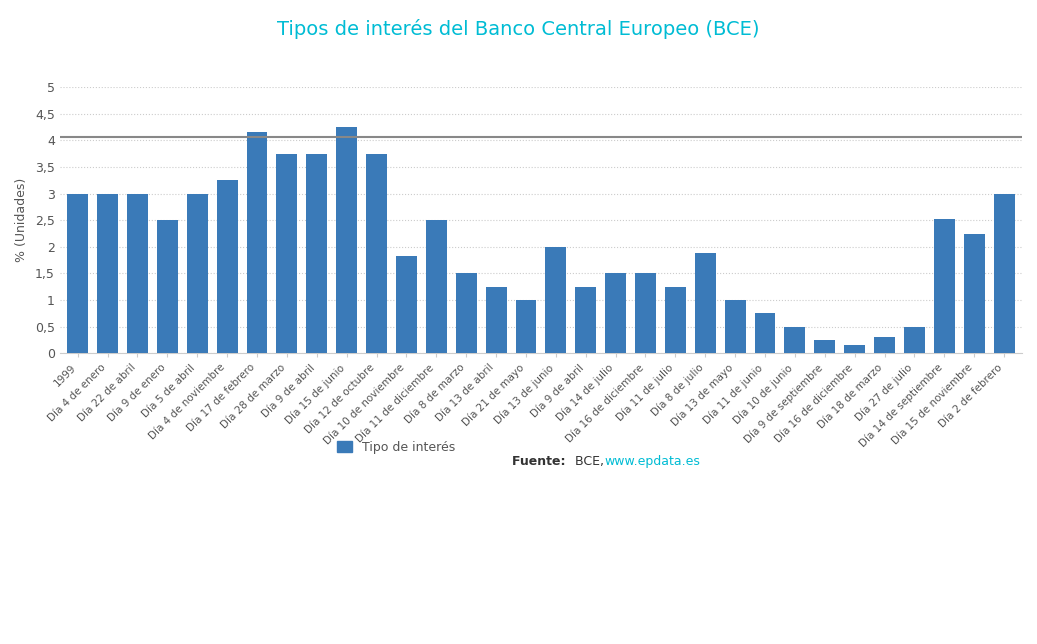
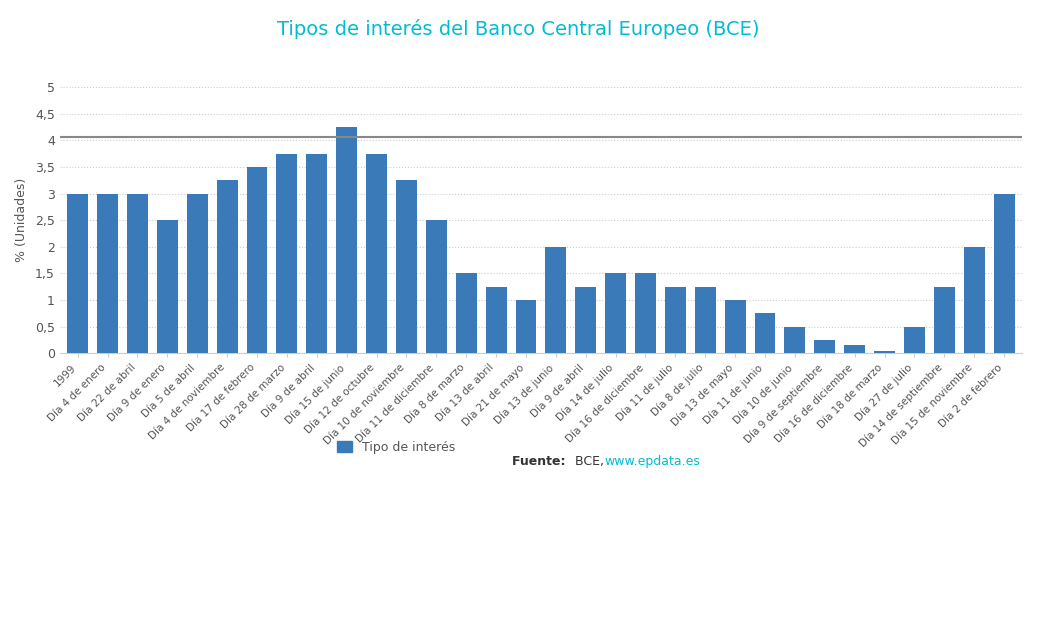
Día 17 de febrero: 4,16 -> 3,50
Día 10 de noviembre: 1,82 -> 3,25
Día 8 de julio: 1,88 -> 1,25
Día 18 de marzo: 0,30 -> 0,05
Día 14 de septiembre: 2,52 -> 1,25
Día 15 de noviembre: 2,24 -> 2,00
